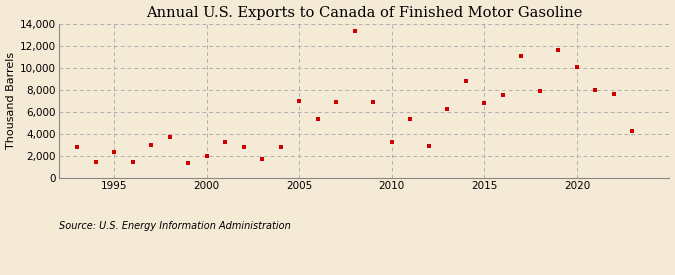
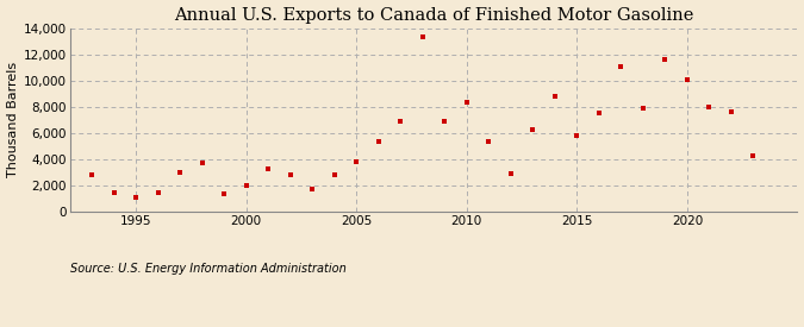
1995: 2,400 -> 1,100
2005: 7,000 -> 3,800
2010: 3,300 -> 8,300
2015: 6,800 -> 5,800
